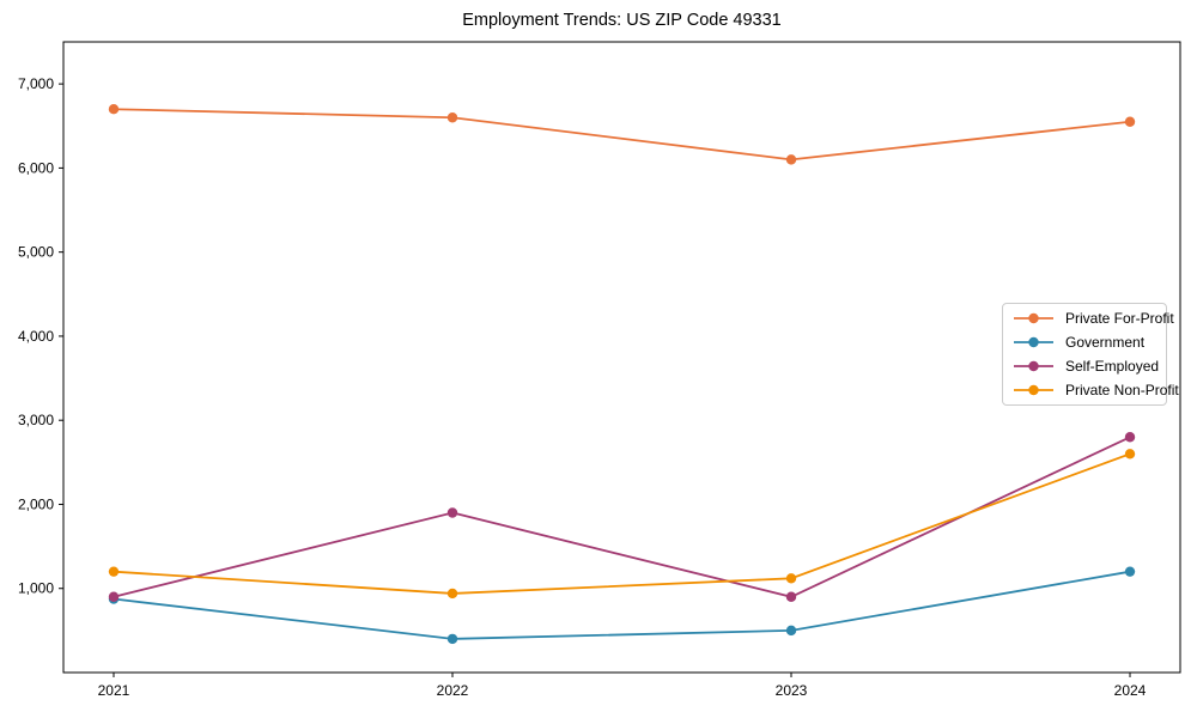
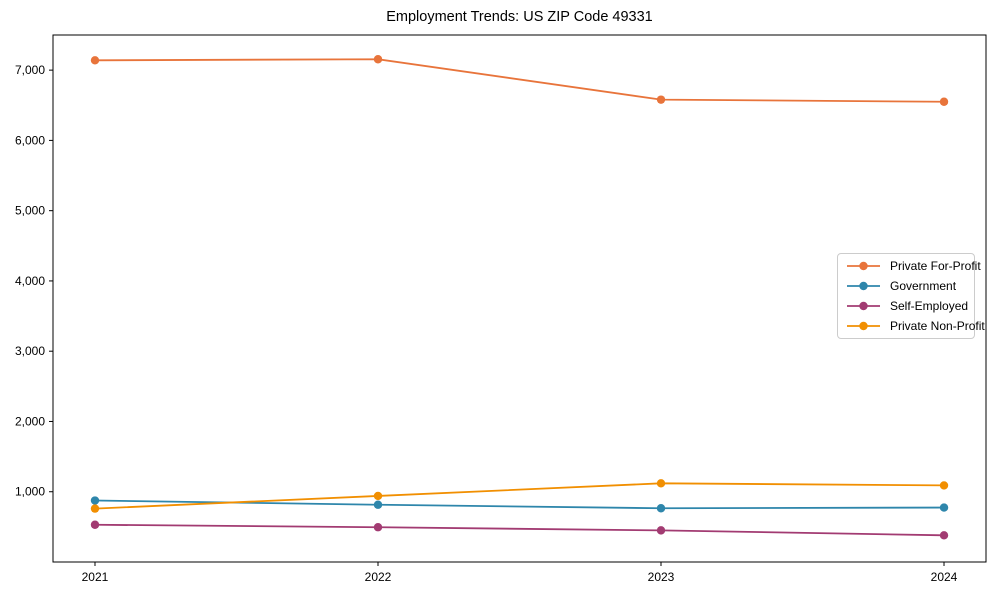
Private For-Profit/2021: 6700 -> 7100
Self-Employed/2021: 900 -> 500
Private Non-Profit/2021: 1200 -> 800
Private For-Profit/2022: 6600 -> 7200
Government/2022: 400 -> 800
Self-Employed/2022: 1900 -> 500
Private For-Profit/2023: 6100 -> 6600
Government/2023: 500 -> 800
Self-Employed/2023: 900 -> 400
Government/2024: 1200 -> 800
Self-Employed/2024: 2800 -> 400
Private Non-Profit/2024: 2600 -> 1100
